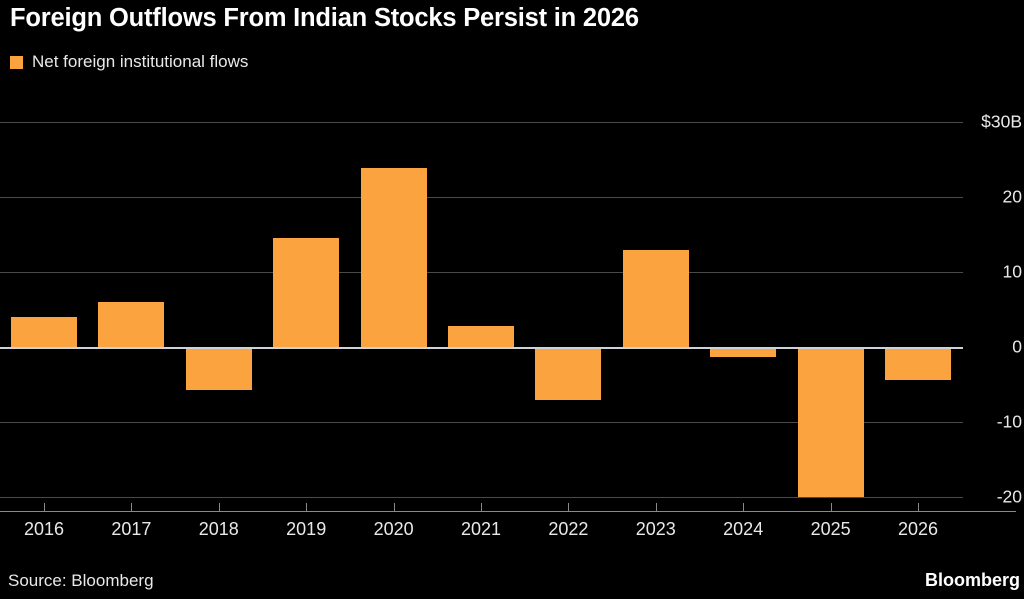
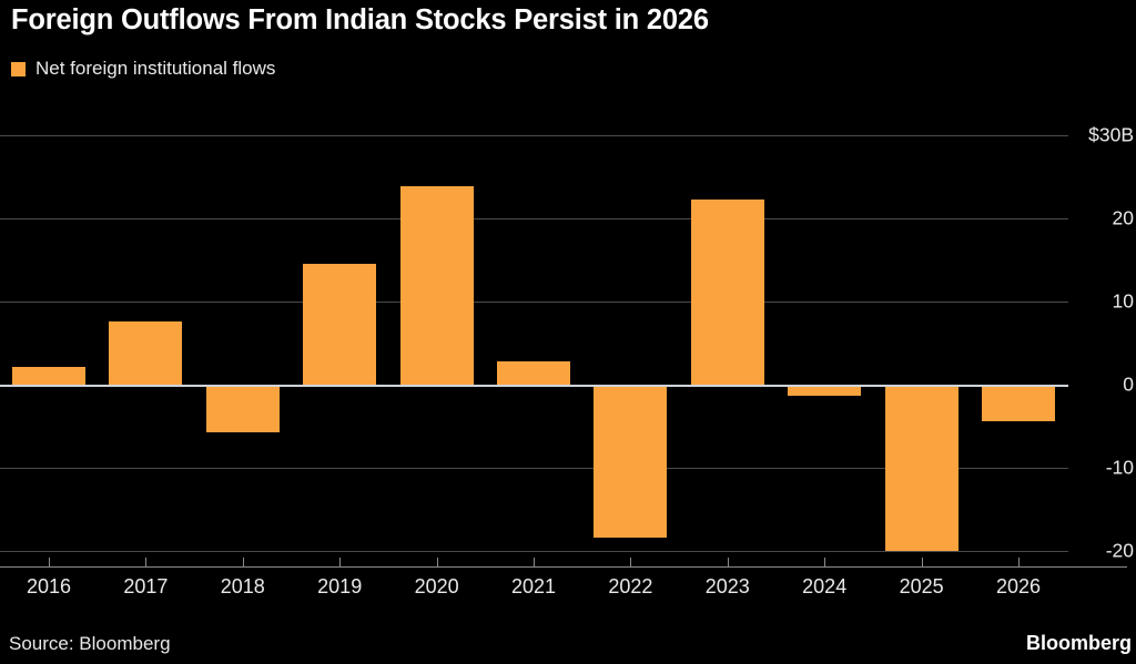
2016: $4B -> $2B
2017: $6B -> $8B
2022: -$7B -> -$18B
2023: $13B -> $22B
